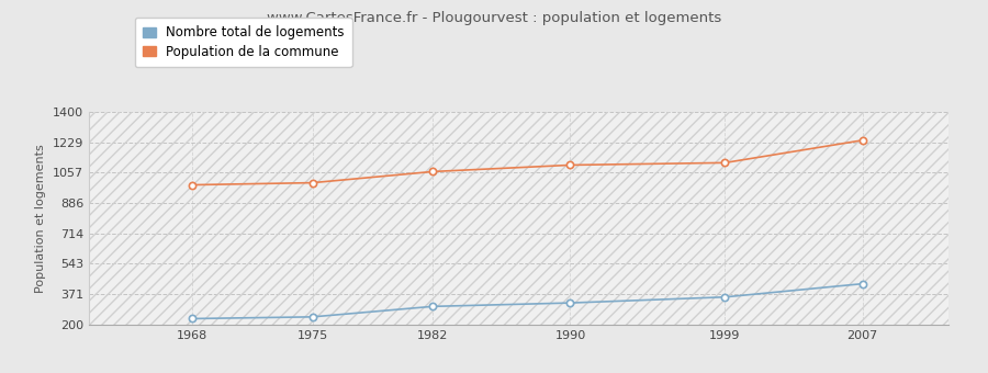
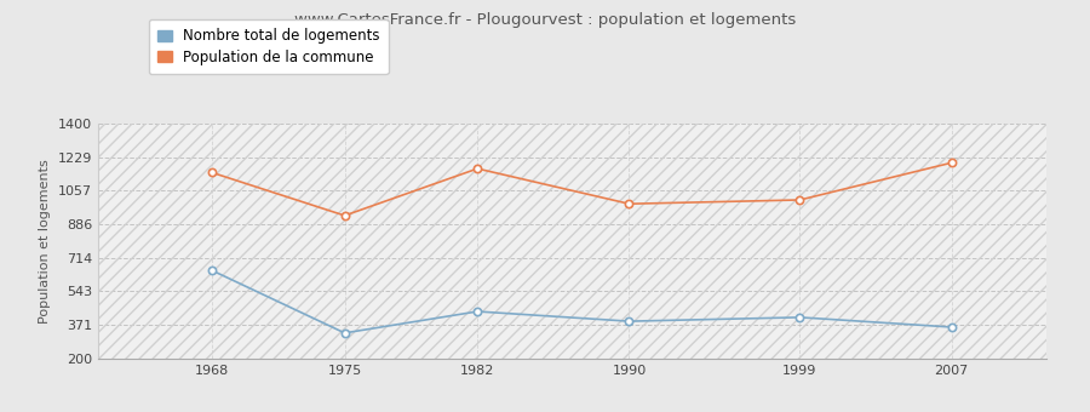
Nombre total de logements/1968: 230 -> 650
Population de la commune/1968: 990 -> 1150
Nombre total de logements/1975: 240 -> 330
Population de la commune/1975: 1000 -> 930
Nombre total de logements/1982: 300 -> 440
Population de la commune/1982: 1060 -> 1170
Nombre total de logements/1990: 320 -> 390
Population de la commune/1990: 1100 -> 990
Nombre total de logements/1999: 360 -> 410
Population de la commune/1999: 1110 -> 1010
Nombre total de logements/2007: 430 -> 360
Population de la commune/2007: 1240 -> 1200
